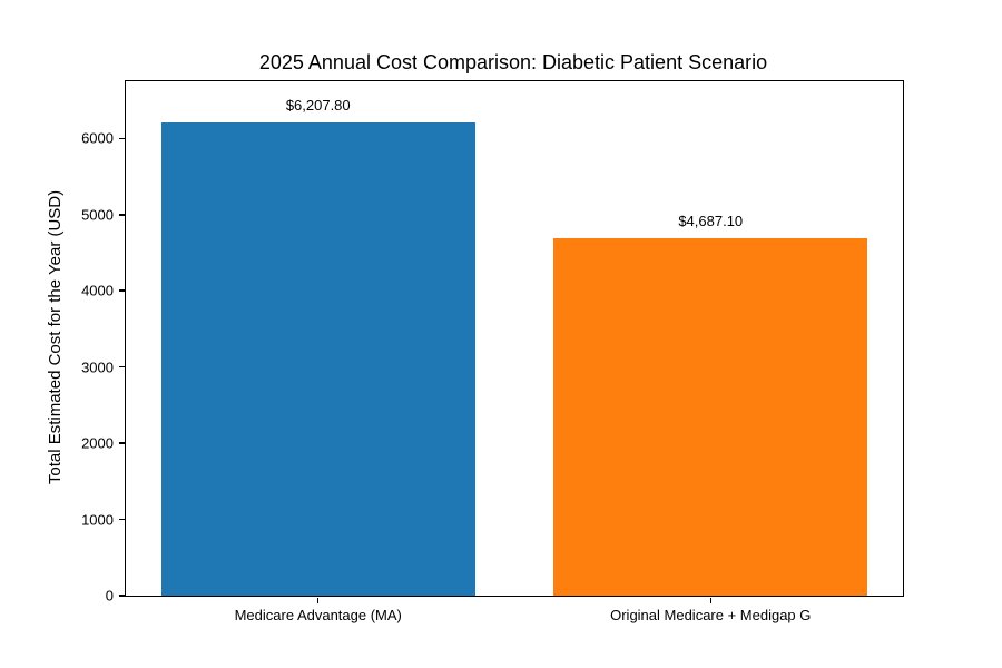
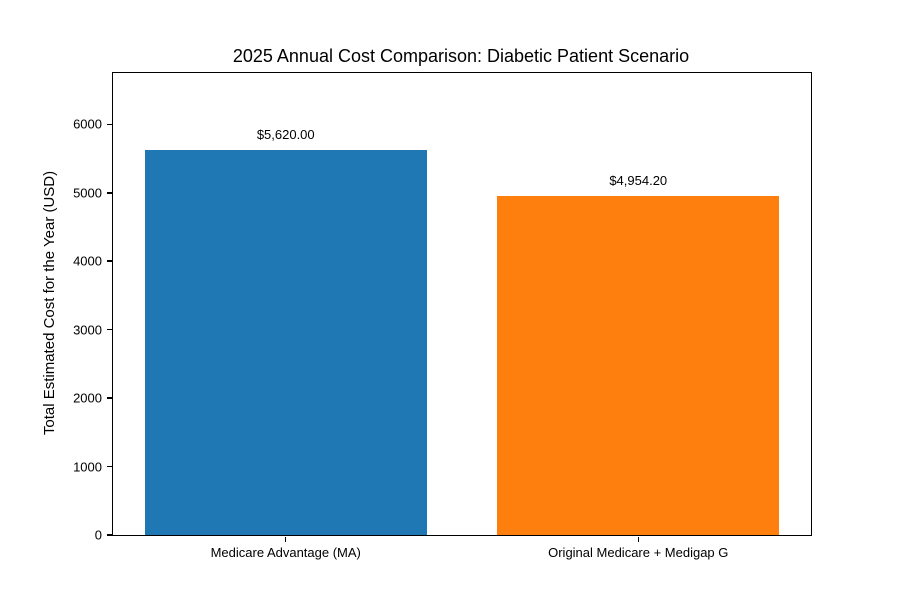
Medicare Advantage (MA): $6,207.80 -> $5,620.00
Original Medicare + Medigap G: $4,687.10 -> $4,954.20
